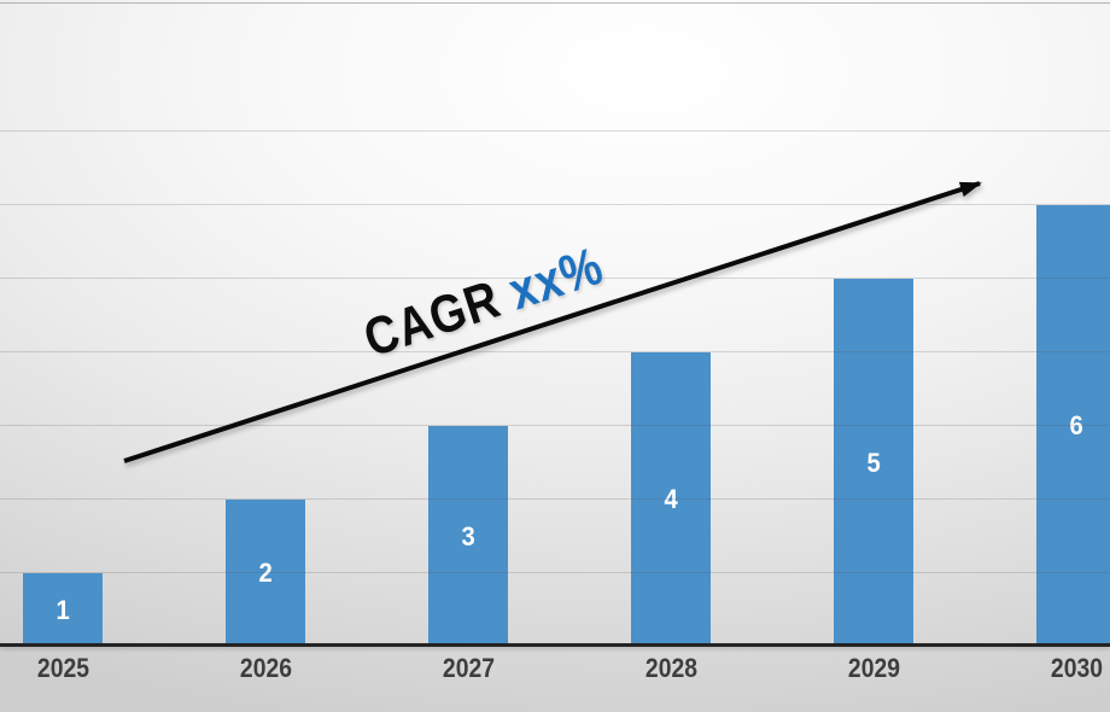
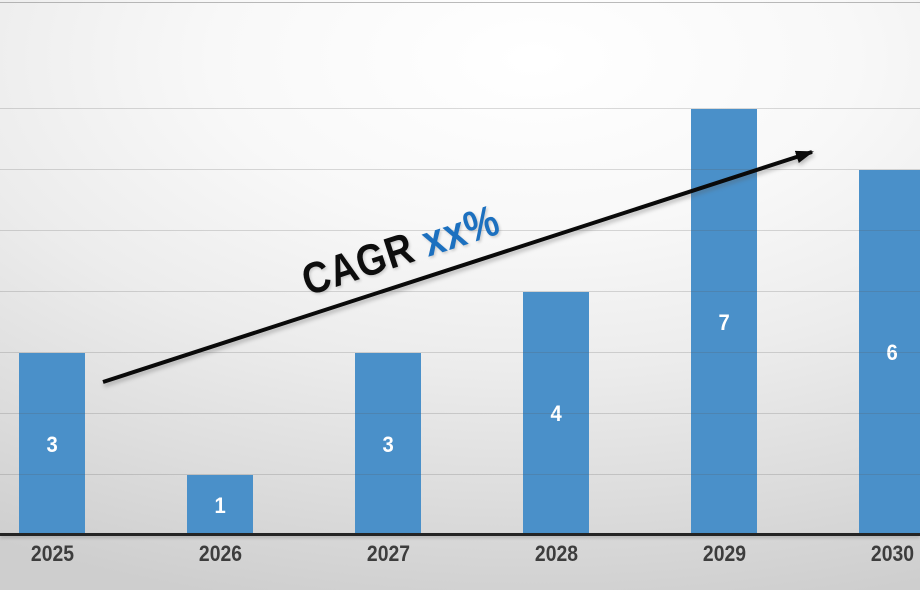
2025: 1 -> 3
2026: 2 -> 1
2029: 5 -> 7
